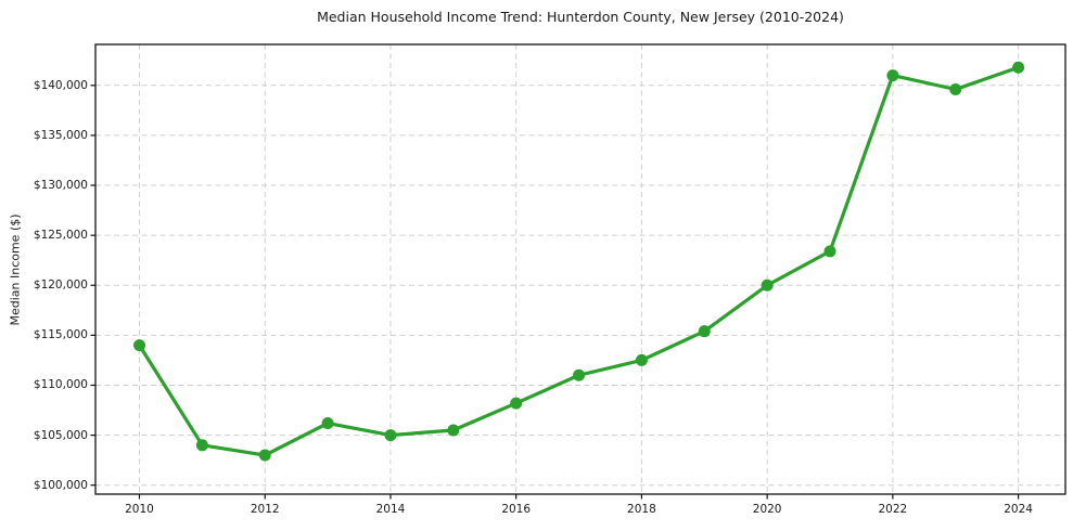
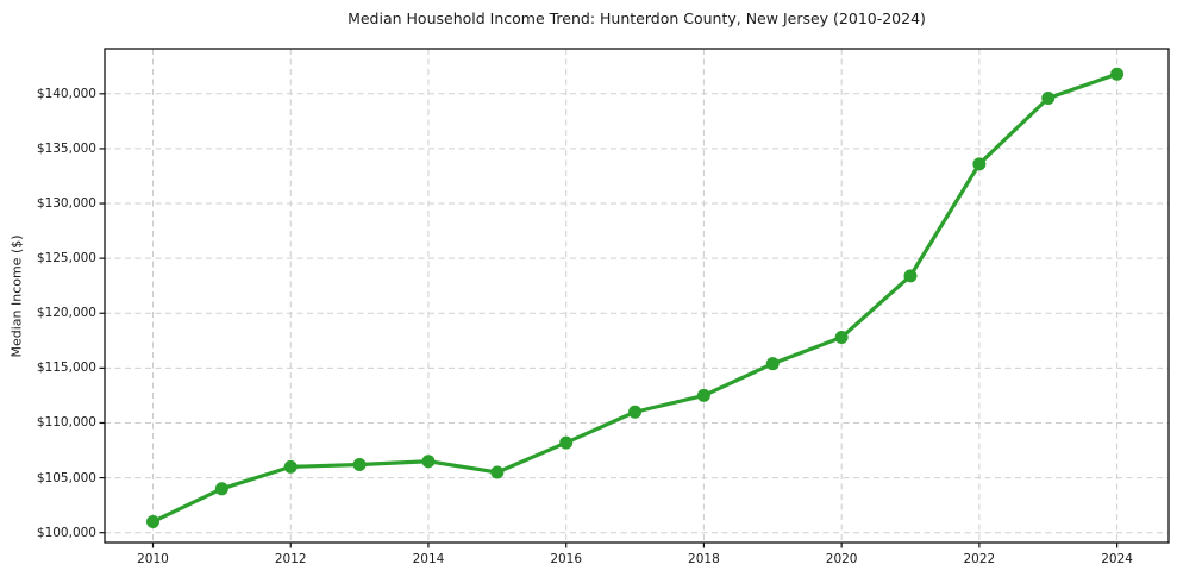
2010: $114000 -> $101000
2012: $103000 -> $106000
2014: $105000 -> $106000
2020: $120000 -> $118000
2022: $141000 -> $134000
